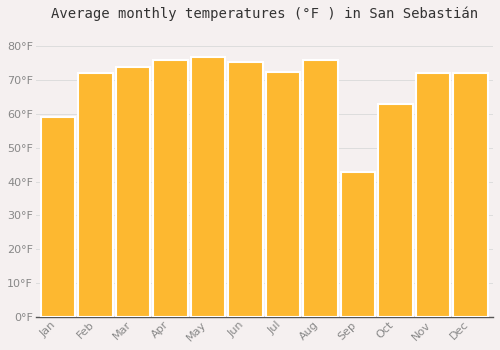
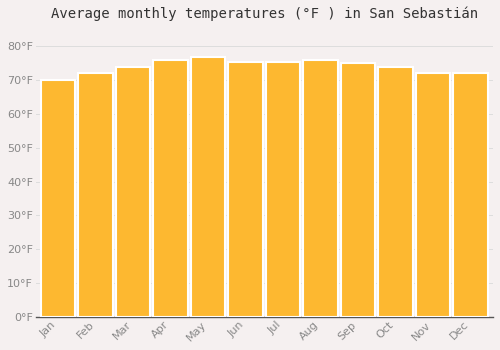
Jan: 59.0°F -> 70.0°F
Jul: 72.5°F -> 75.5°F
Sep: 43.0°F -> 75.0°F
Oct: 63.0°F -> 74.0°F
